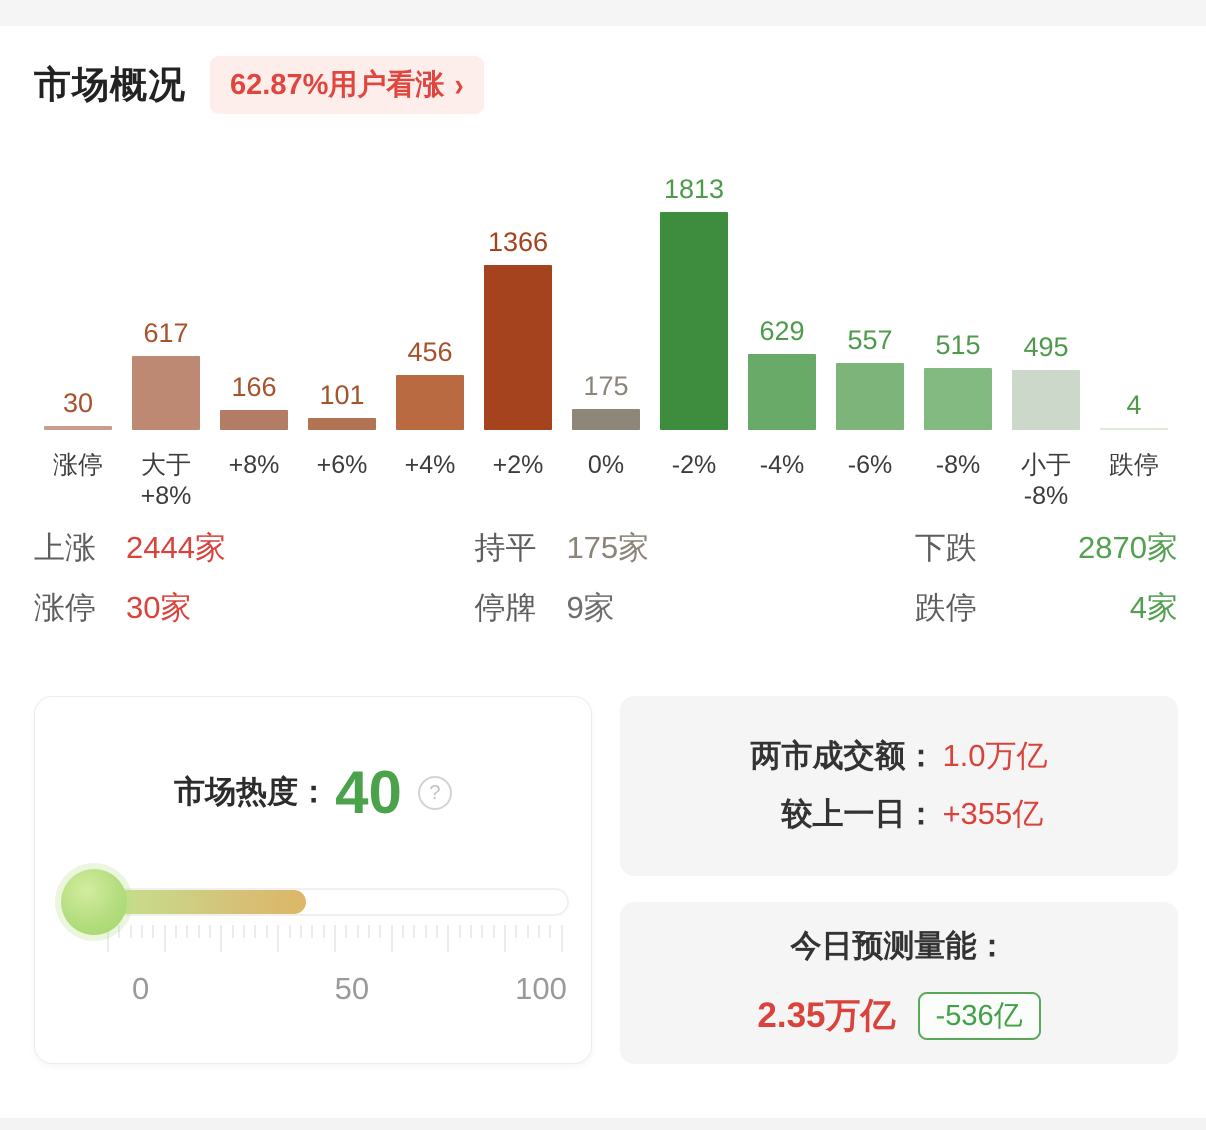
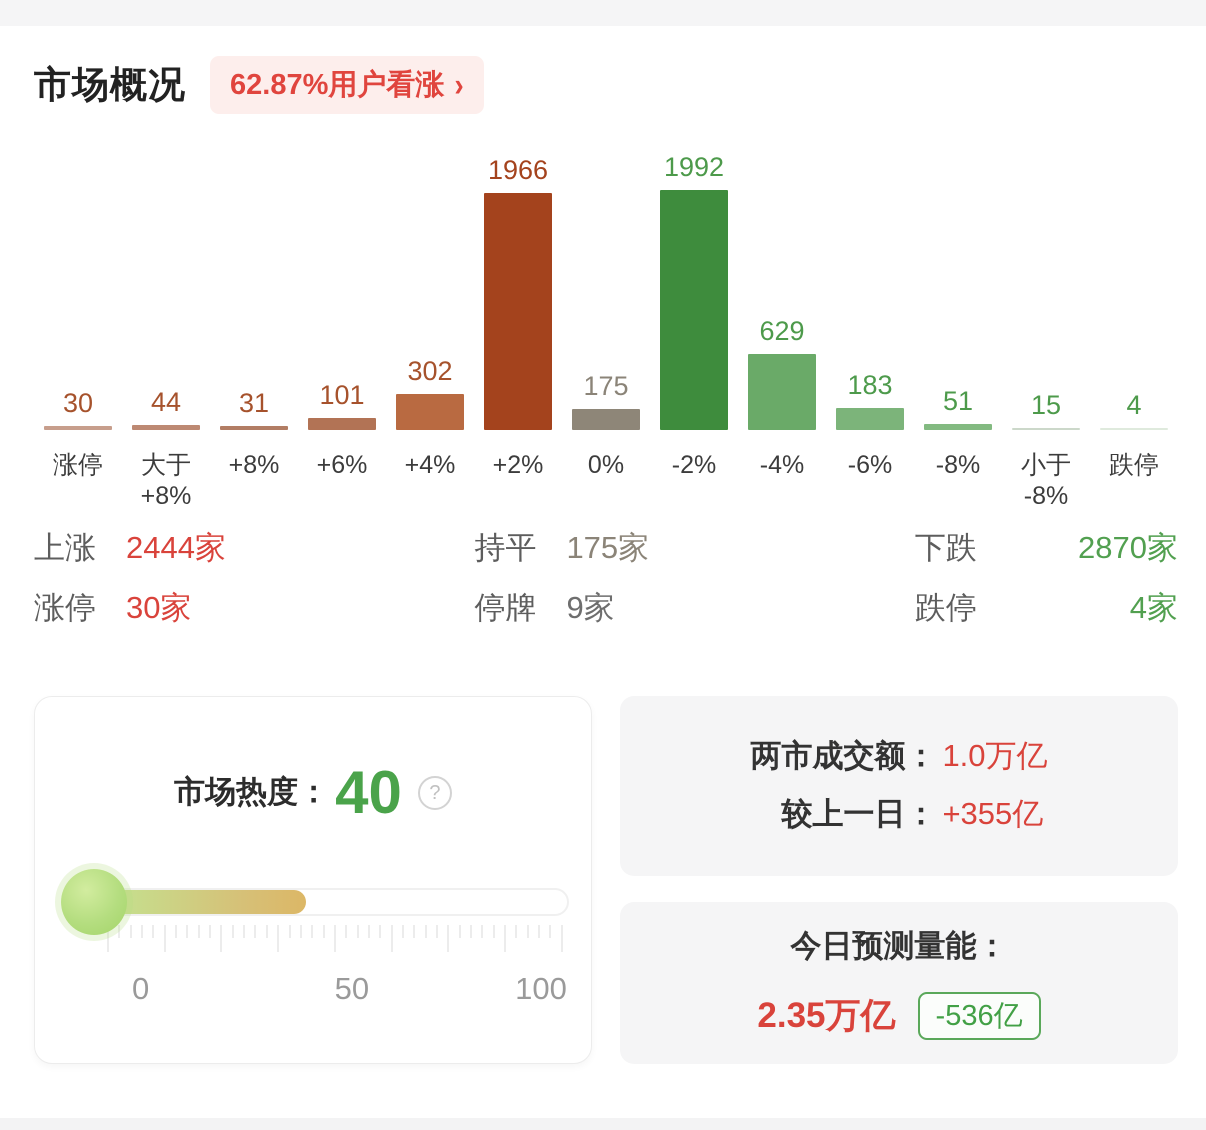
大于 +8%: 617 -> 44
+8%: 166 -> 31
+4%: 456 -> 302
+2%: 1366 -> 1966
-2%: 1813 -> 1992
-6%: 557 -> 183
-8%: 515 -> 51
小于 -8%: 495 -> 15
